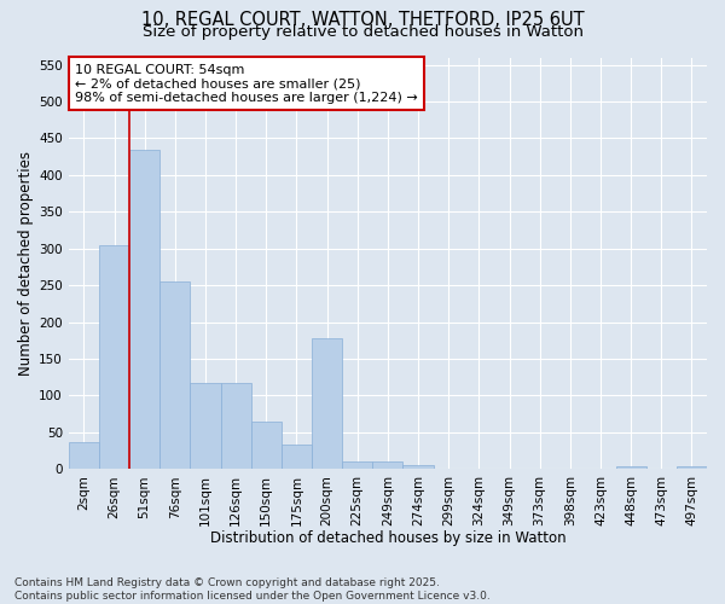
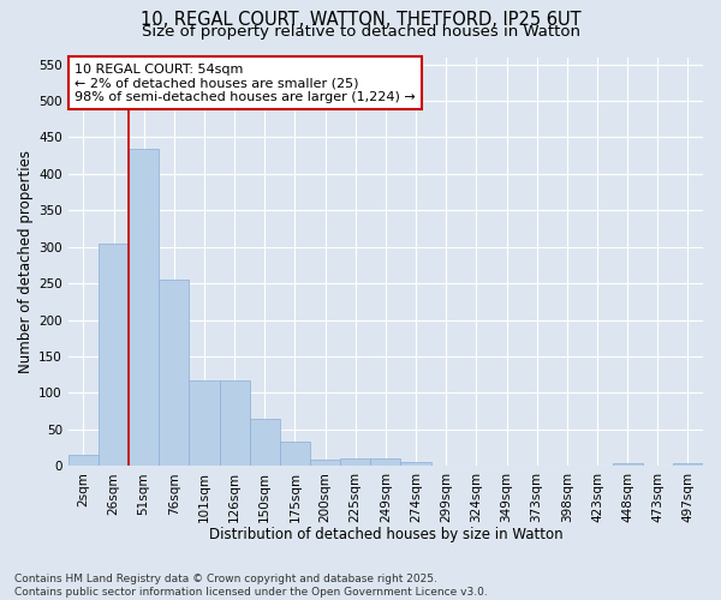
2sqm: 36 -> 15
200sqm: 178 -> 8
